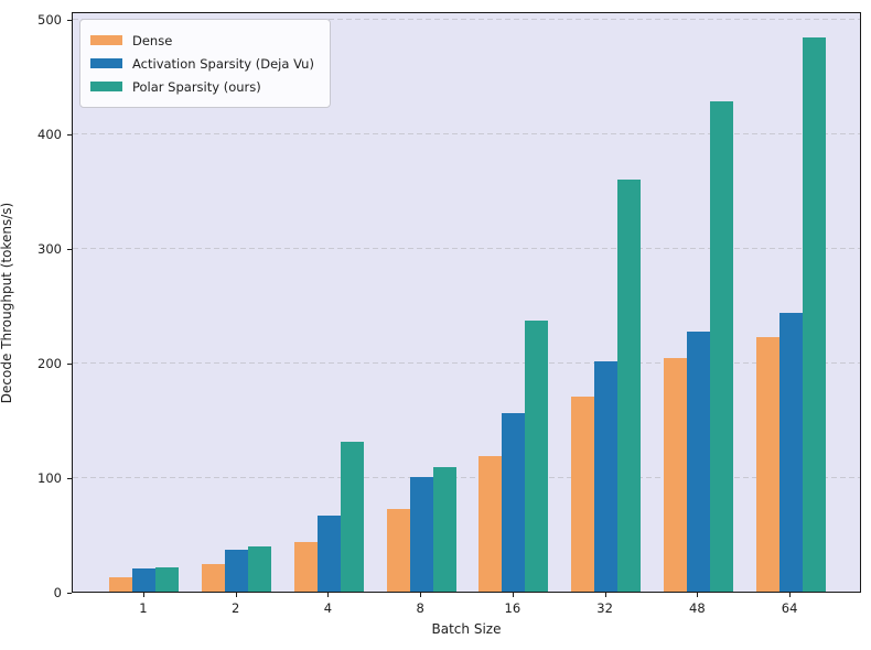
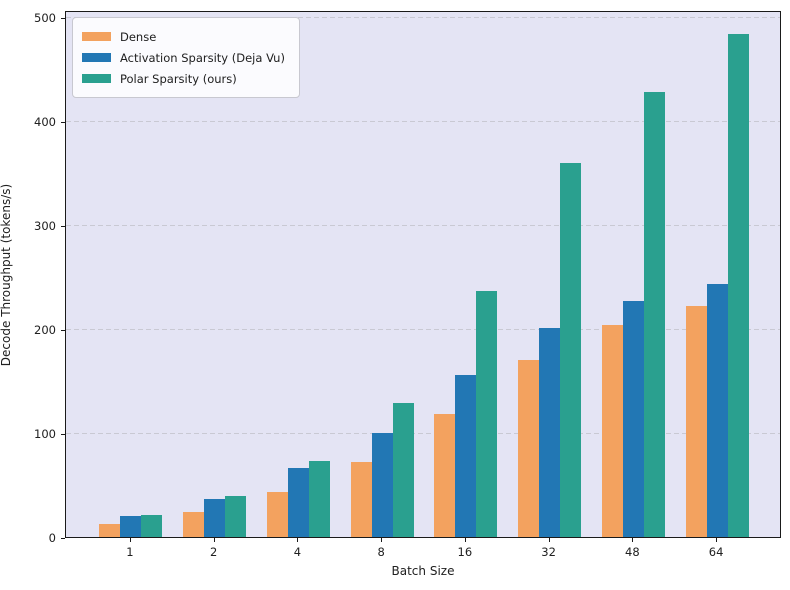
Polar Sparsity (ours)/4: 131 -> 73
Polar Sparsity (ours)/8: 109 -> 129
